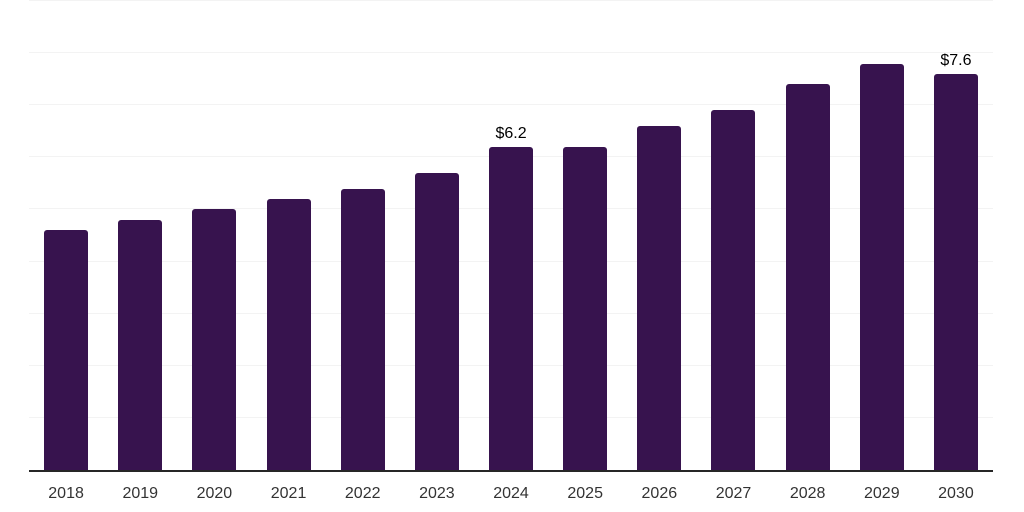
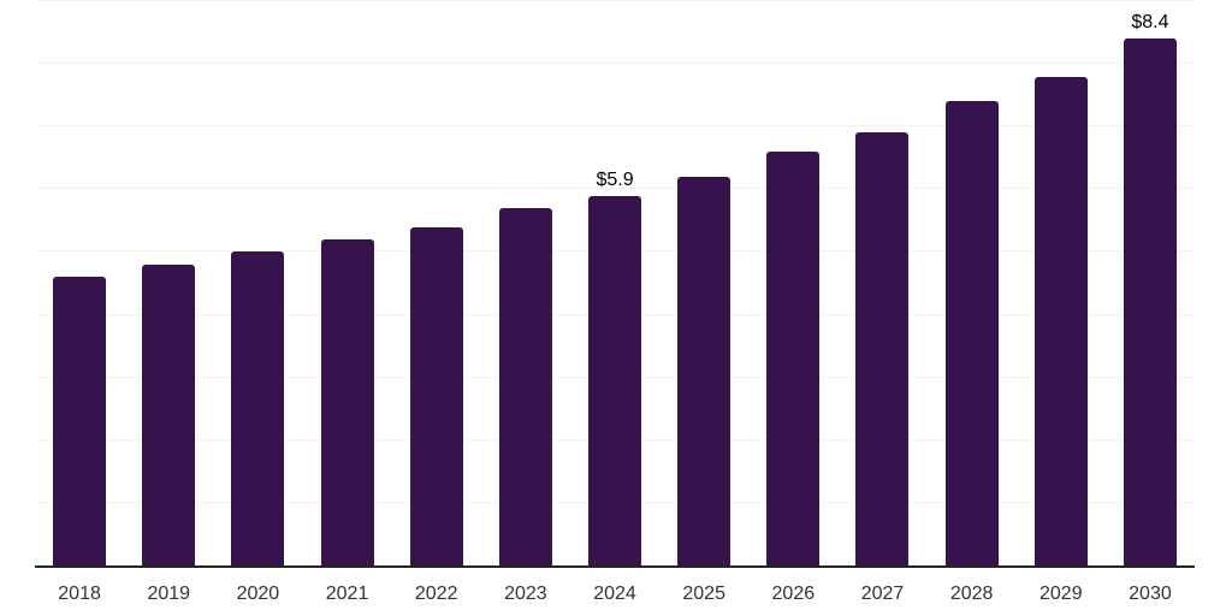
2024: $6.2 -> $5.9
2030: $7.6 -> $8.4
